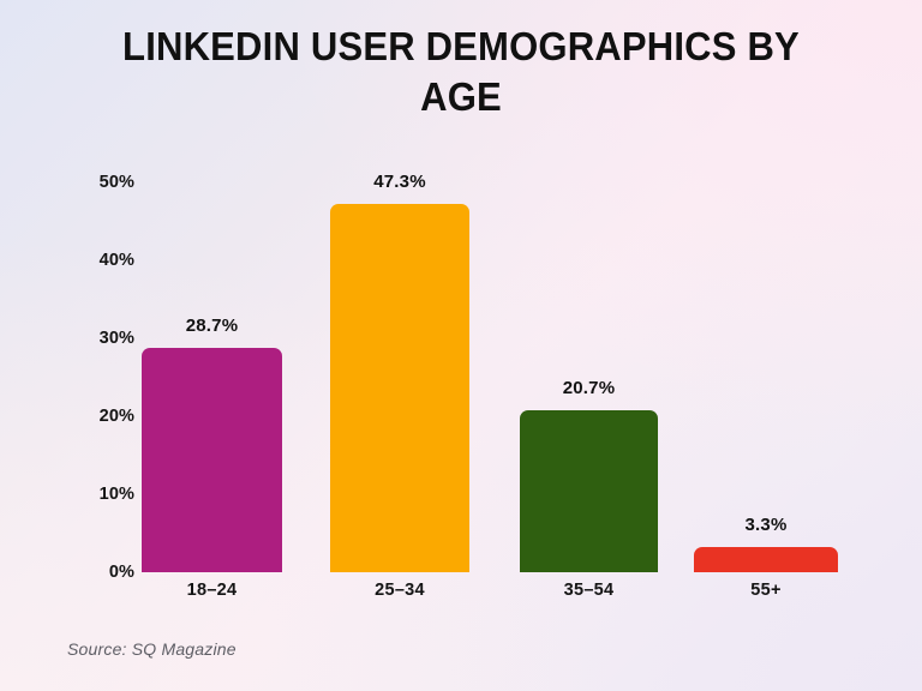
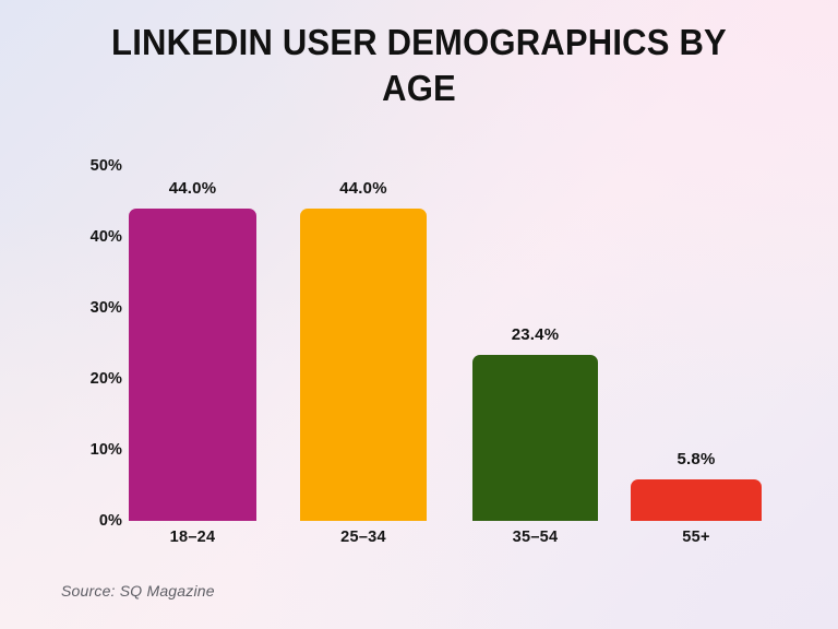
18–24: 28.7% -> 44.0%
25–34: 47.3% -> 44.0%
35–54: 20.7% -> 23.4%
55+: 3.3% -> 5.8%
